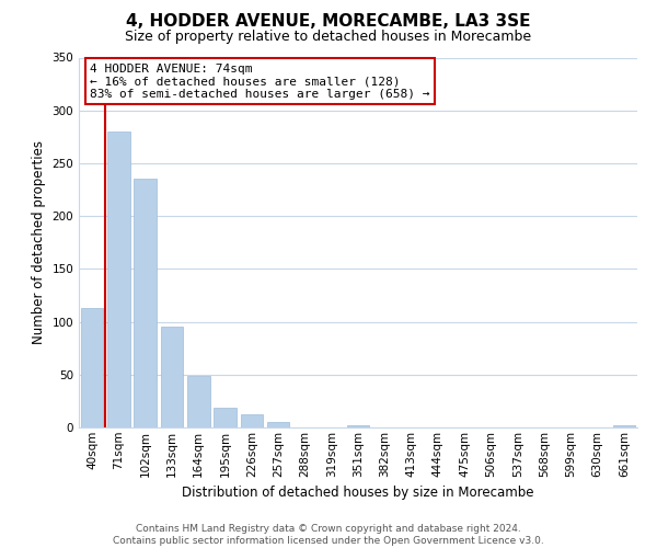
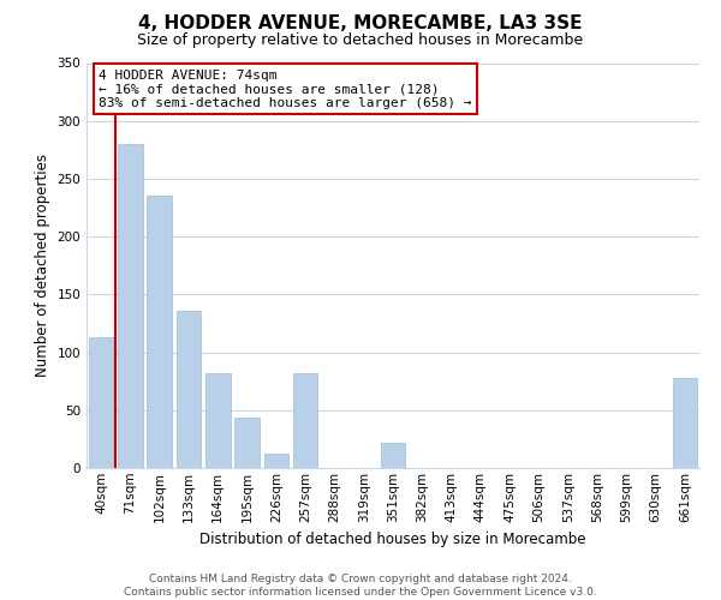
133sqm: 95 -> 136
164sqm: 49 -> 82
195sqm: 19 -> 44
257sqm: 5 -> 82
351sqm: 2 -> 22
661sqm: 2 -> 78
